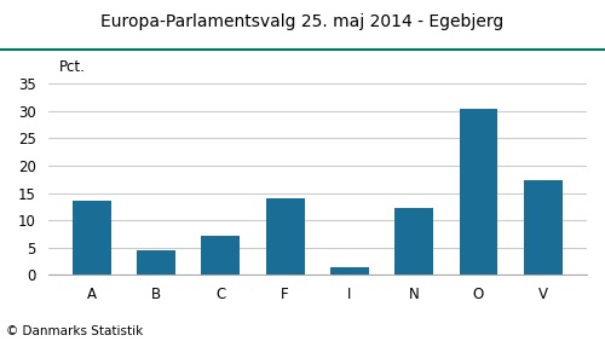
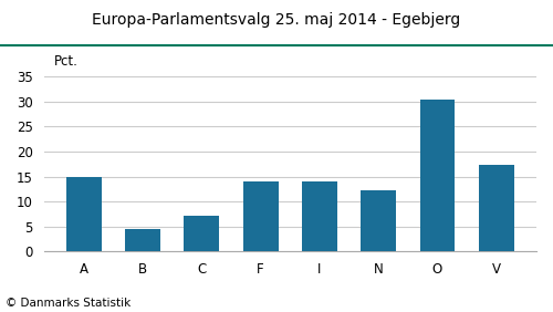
A: 13.6 -> 15.0
I: 1.4 -> 14.0
